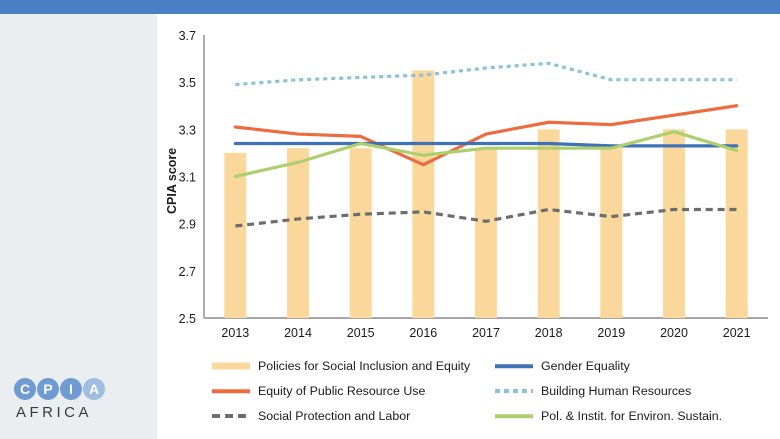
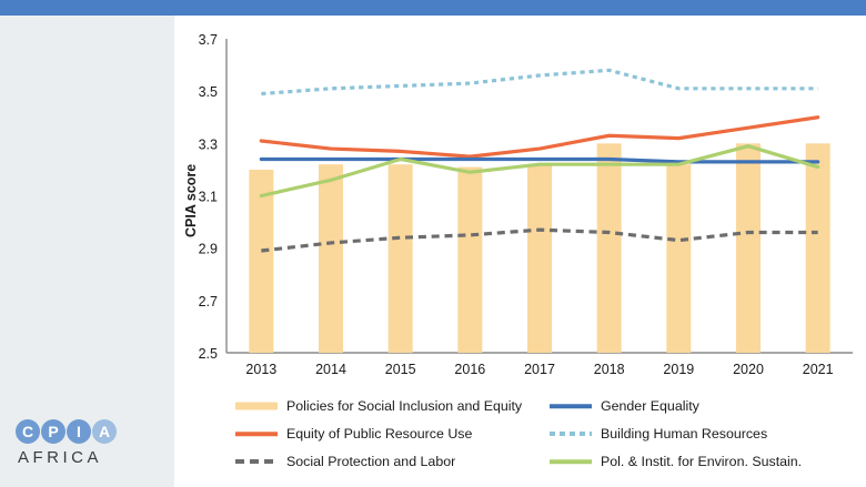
Policies for Social Inclusion and Equity/2016: 3.55 -> 3.21
Equity of Public Resource Use/2016: 3.15 -> 3.25
Social Protection and Labor/2017: 2.91 -> 2.97
